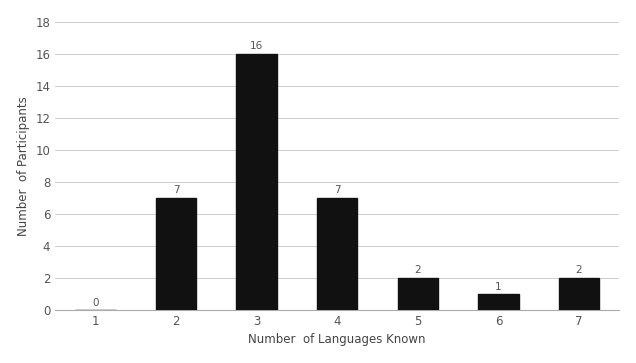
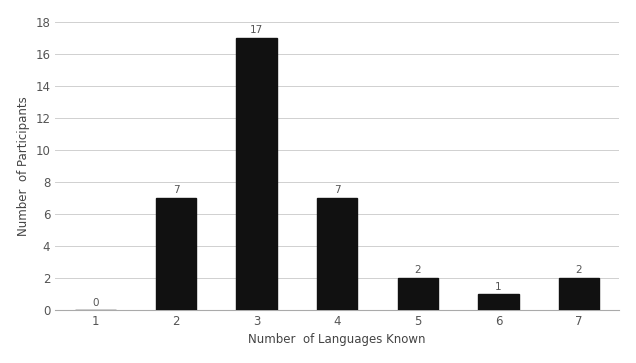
3: 16 -> 17
